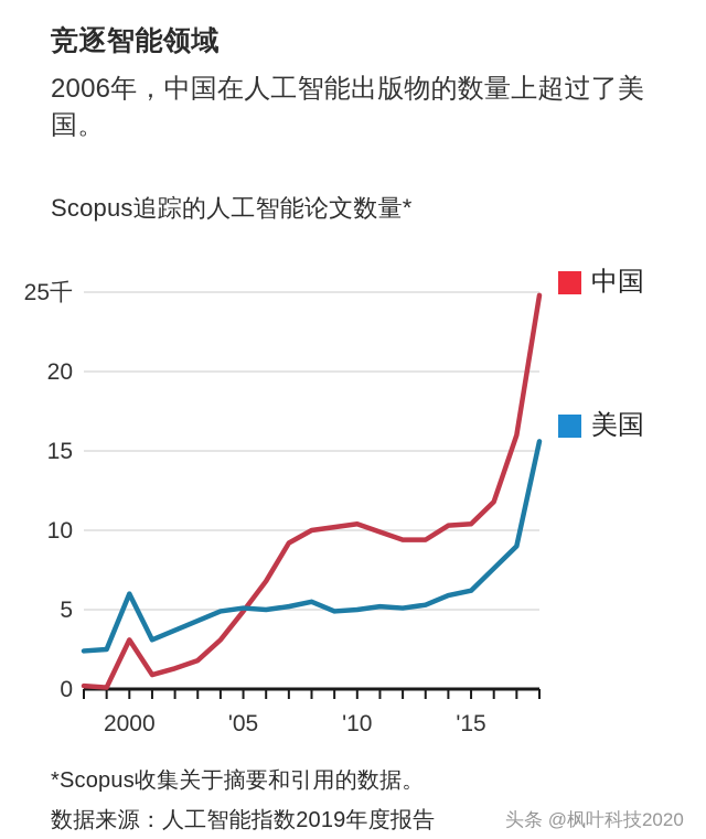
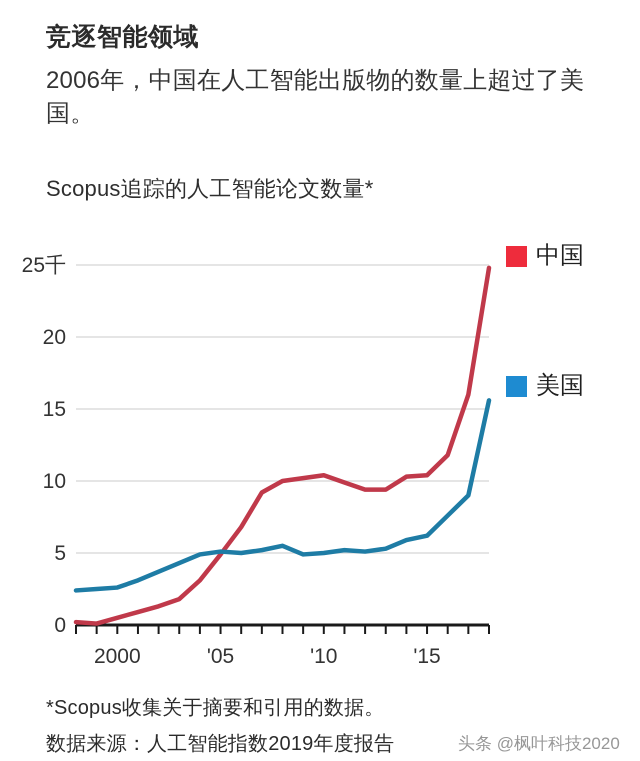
中国/2000: 3.1 -> 0.5
美国/2000: 6.0 -> 2.6
